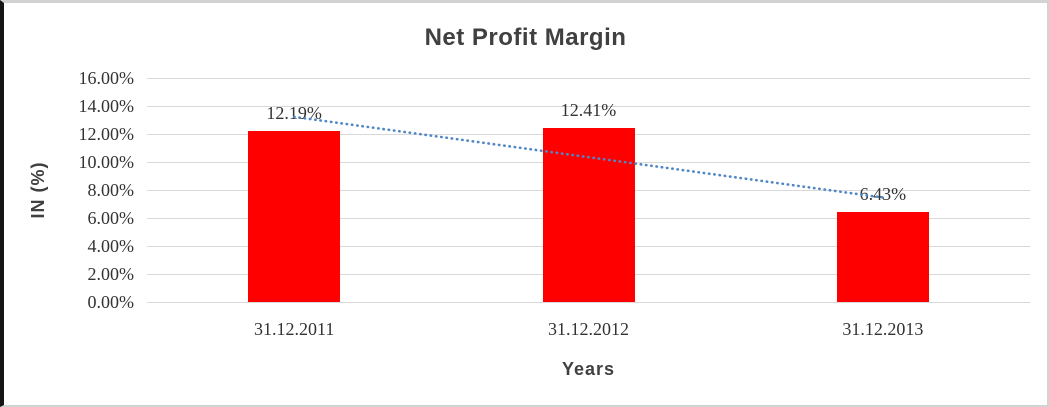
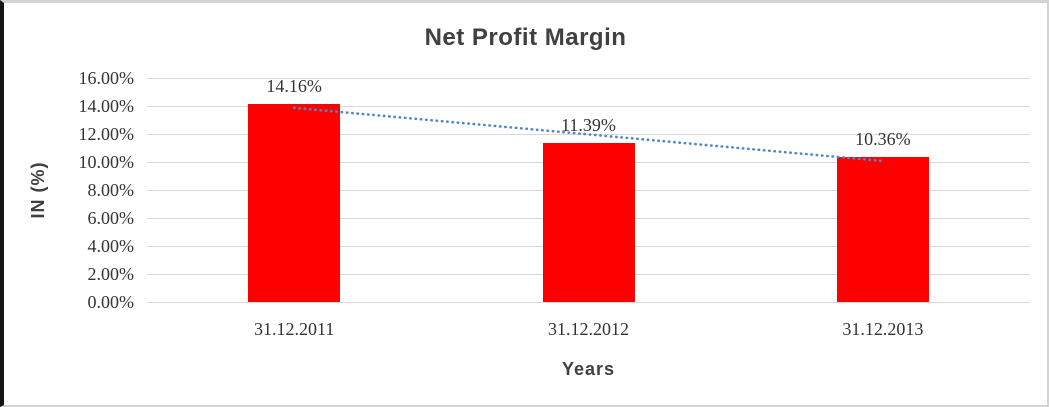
31.12.2011: 12.19% -> 14.16%
31.12.2012: 12.41% -> 11.39%
31.12.2013: 6.43% -> 10.36%
